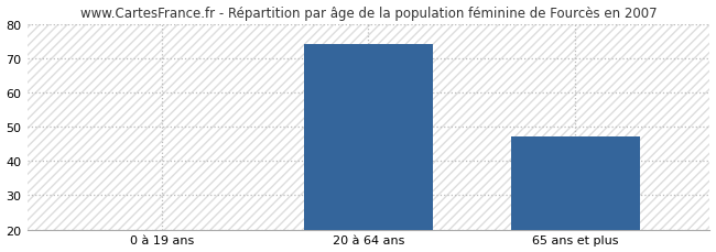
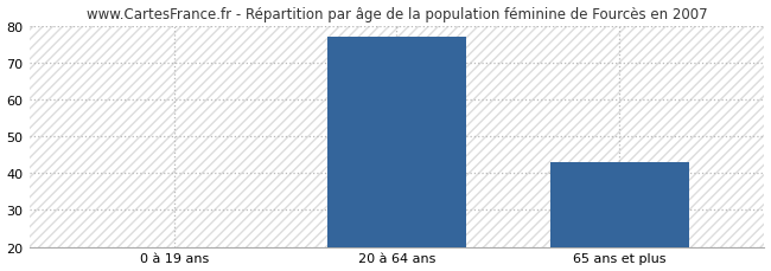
20 à 64 ans: 74 -> 77
65 ans et plus: 47 -> 43
